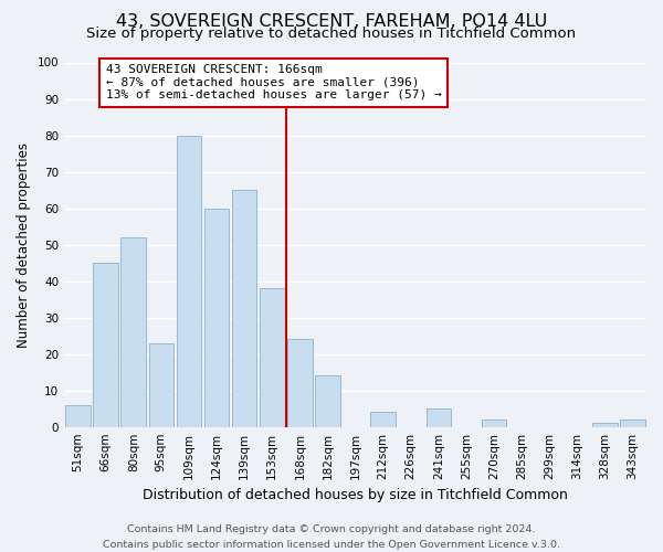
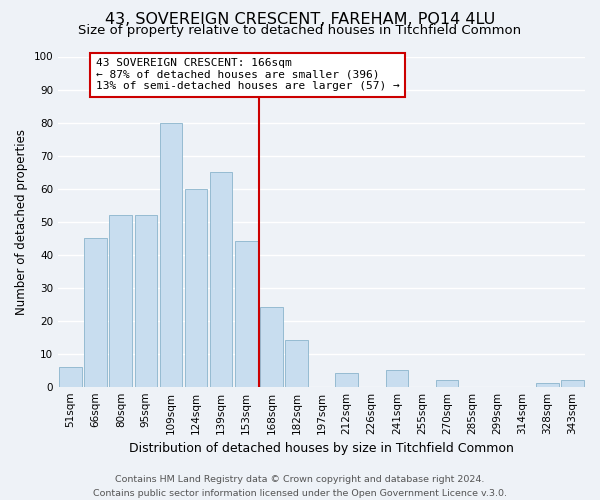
95sqm: 23 -> 52
153sqm: 38 -> 44
